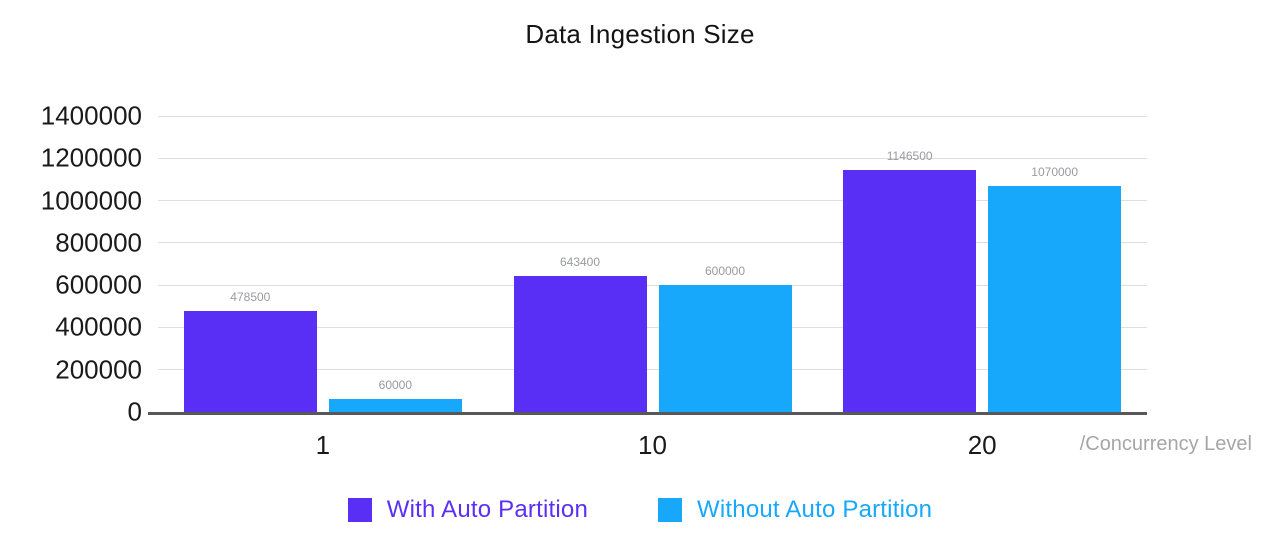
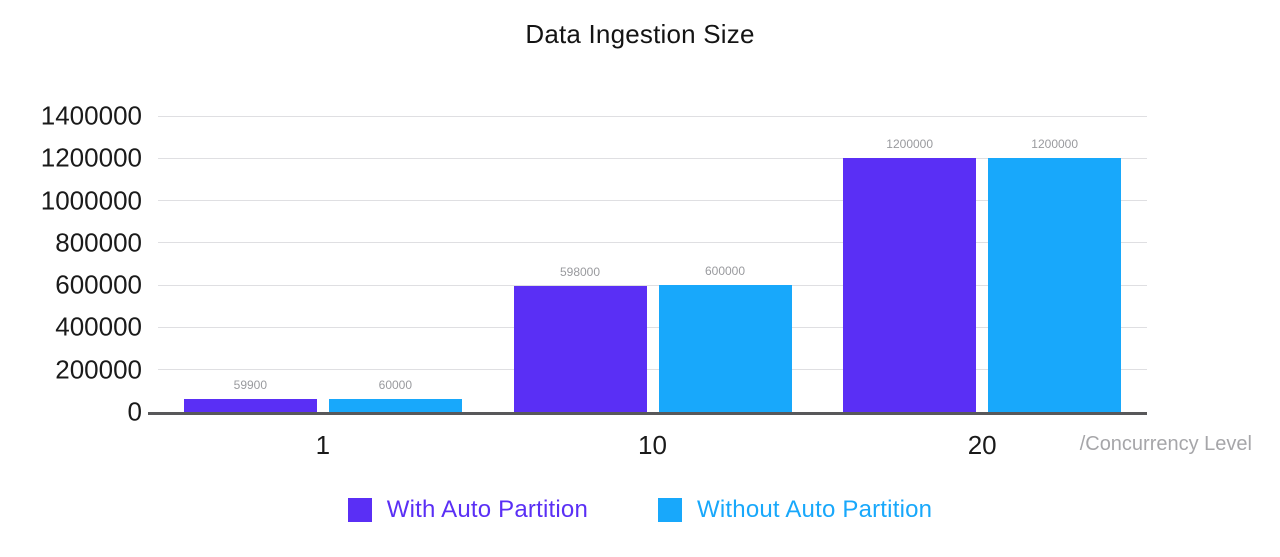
With Auto Partition/1: 478500 -> 59900
With Auto Partition/10: 643400 -> 598000
With Auto Partition/20: 1146500 -> 1200000
Without Auto Partition/20: 1070000 -> 1200000
